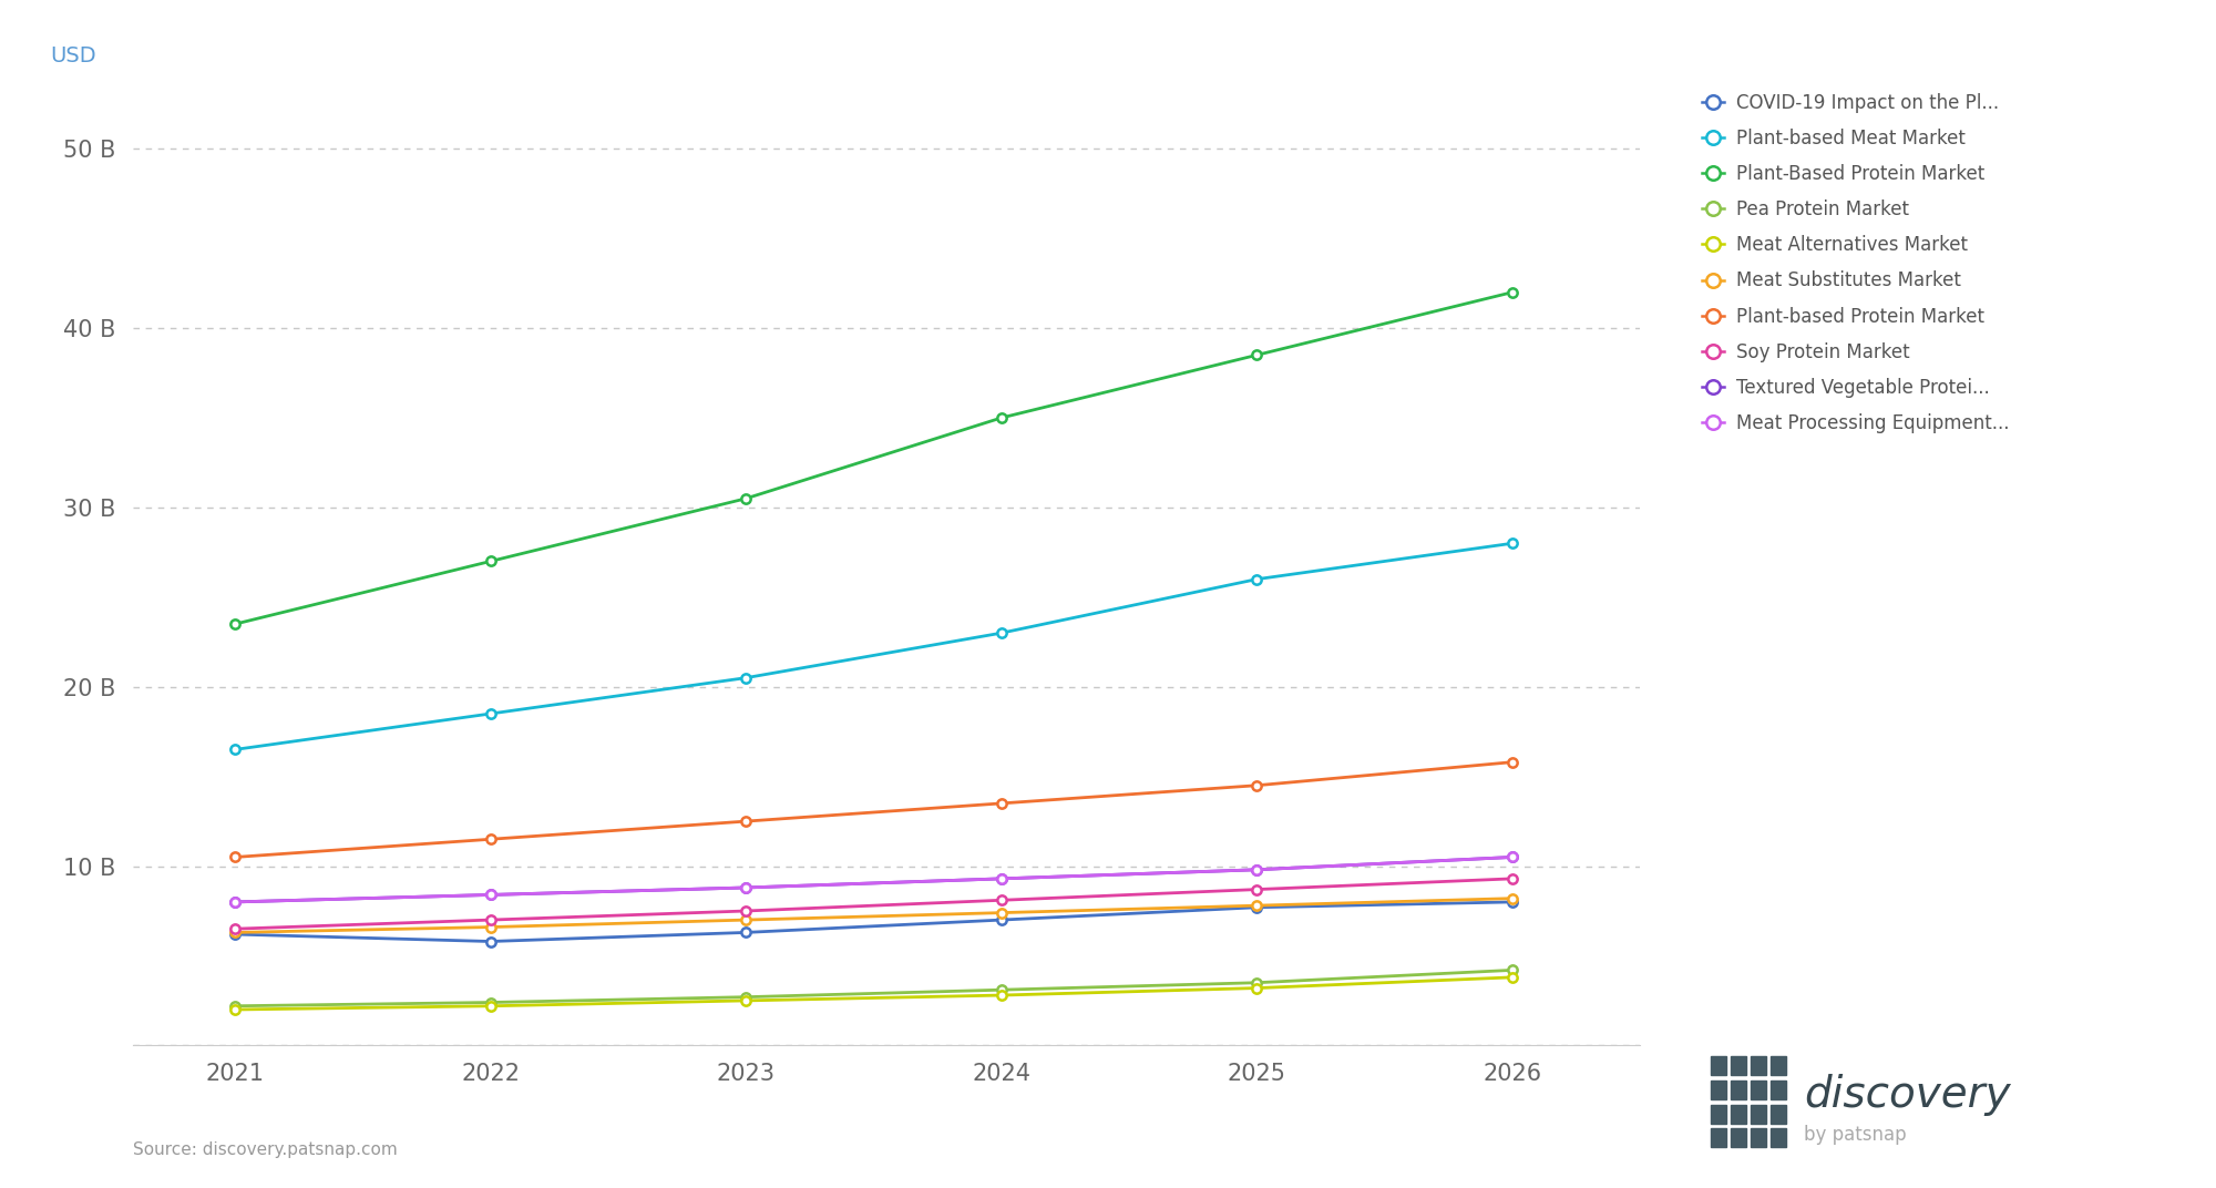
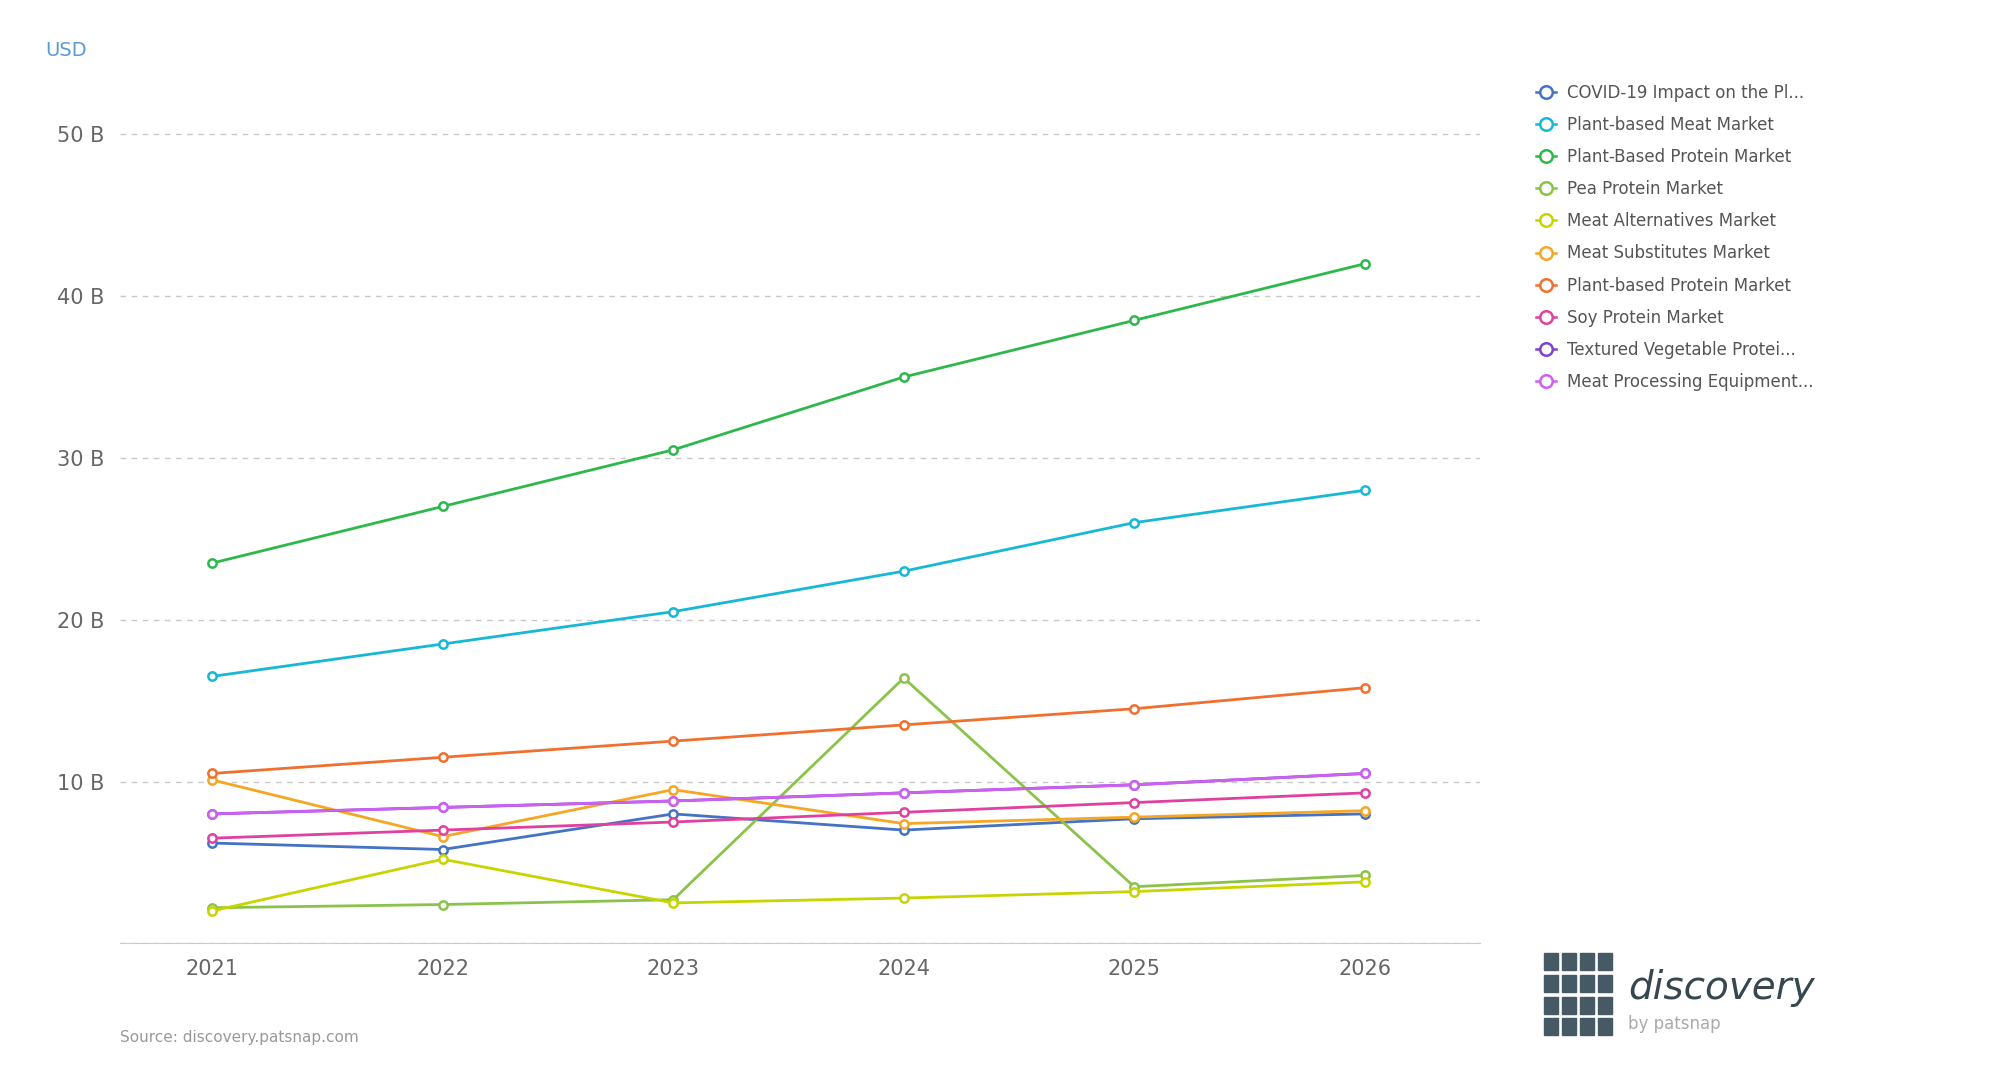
Meat Substitutes Market/2021: 6.3 B -> 10.1 B
Meat Alternatives Market/2022: 2.2 B -> 5.2 B
COVID-19 Impact on the Pl.../2023: 6.3 B -> 8.0 B
Meat Substitutes Market/2023: 7.0 B -> 9.5 B
Pea Protein Market/2024: 3.1 B -> 16.4 B
